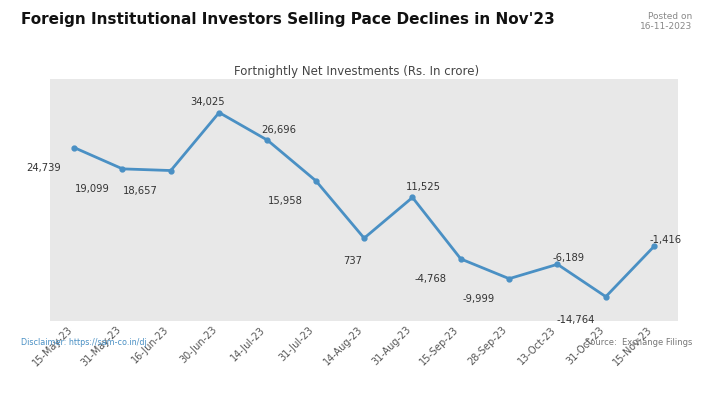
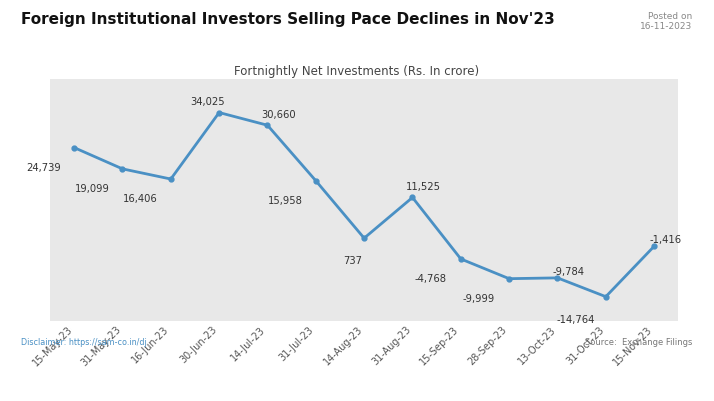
16-Jun-23: 18,657 -> 16,406
14-Jul-23: 26,696 -> 30,660
13-Oct-23: -6,189 -> -9,784
